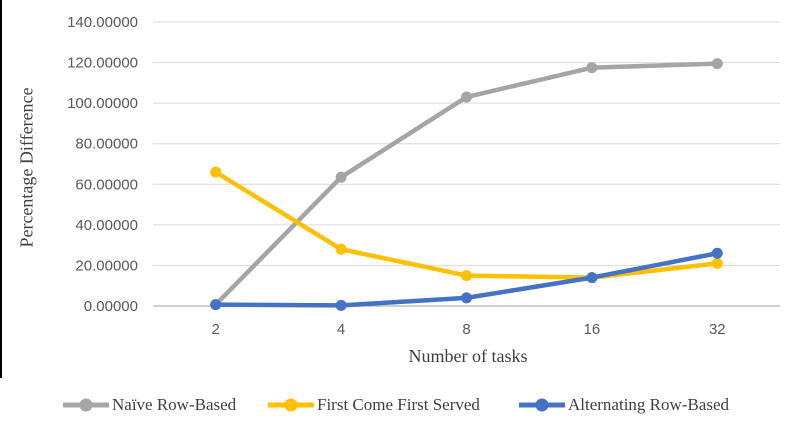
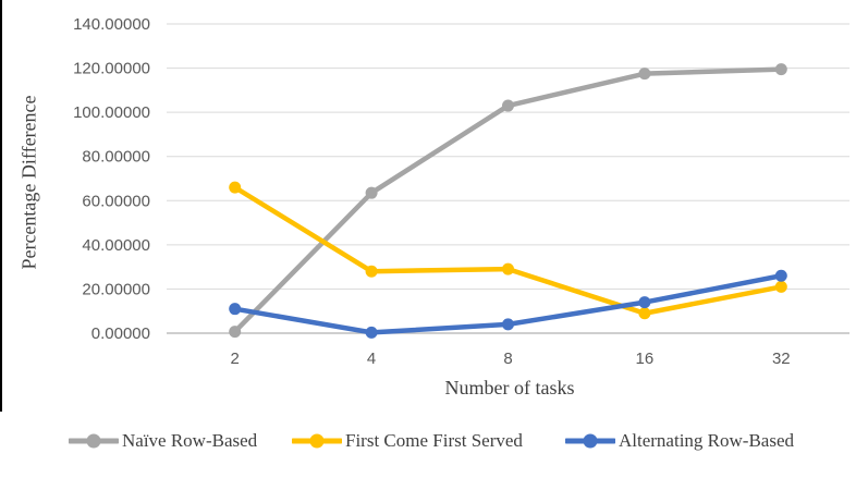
Alternating Row-Based/2: 1 -> 11
First Come First Served/8: 15 -> 29
First Come First Served/16: 14 -> 9
